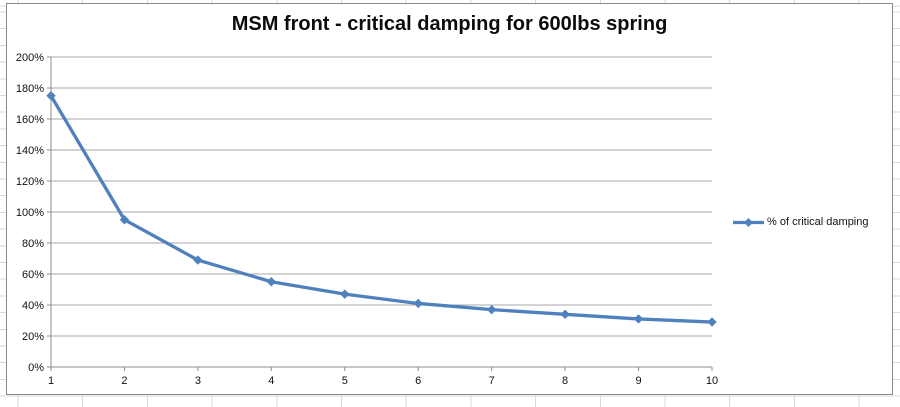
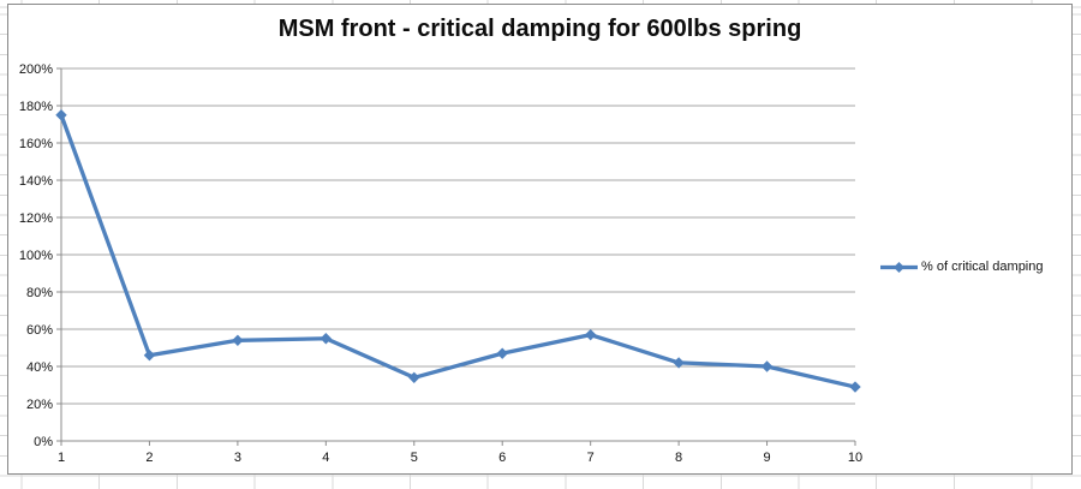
2: 95% -> 46%
3: 69% -> 54%
5: 47% -> 34%
6: 41% -> 47%
7: 37% -> 57%
8: 34% -> 42%
9: 31% -> 40%
